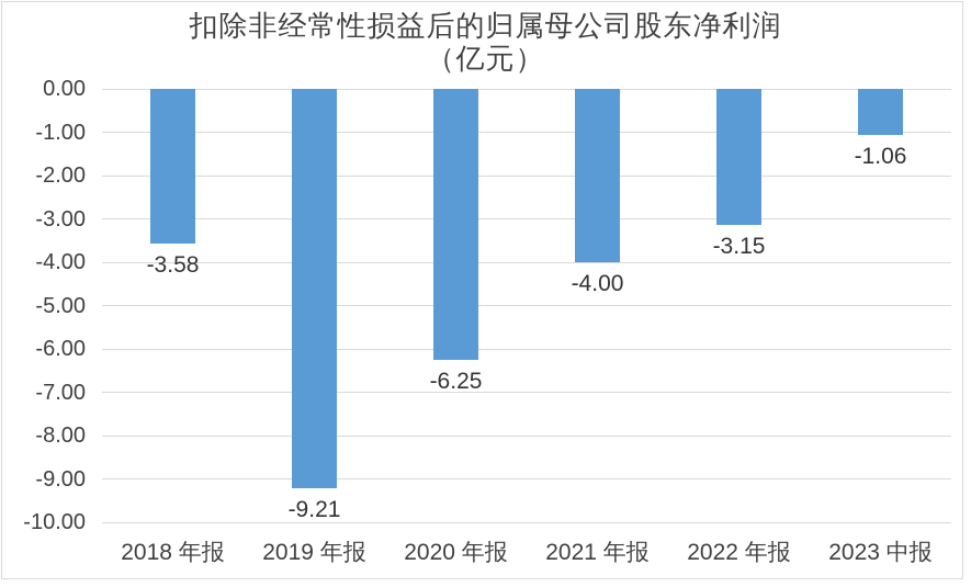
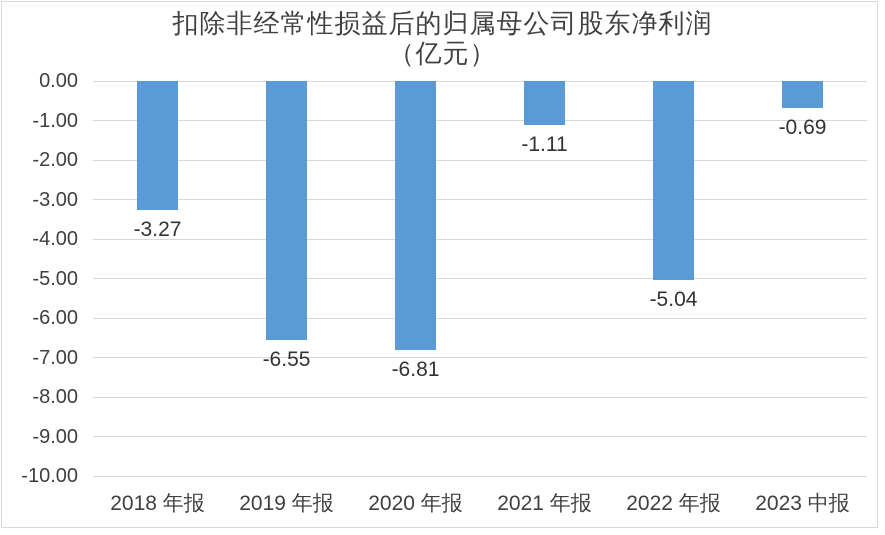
2018 年报: -3.58 -> -3.27
2019 年报: -9.21 -> -6.55
2020 年报: -6.25 -> -6.81
2021 年报: -4.00 -> -1.11
2022 年报: -3.15 -> -5.04
2023 中报: -1.06 -> -0.69
